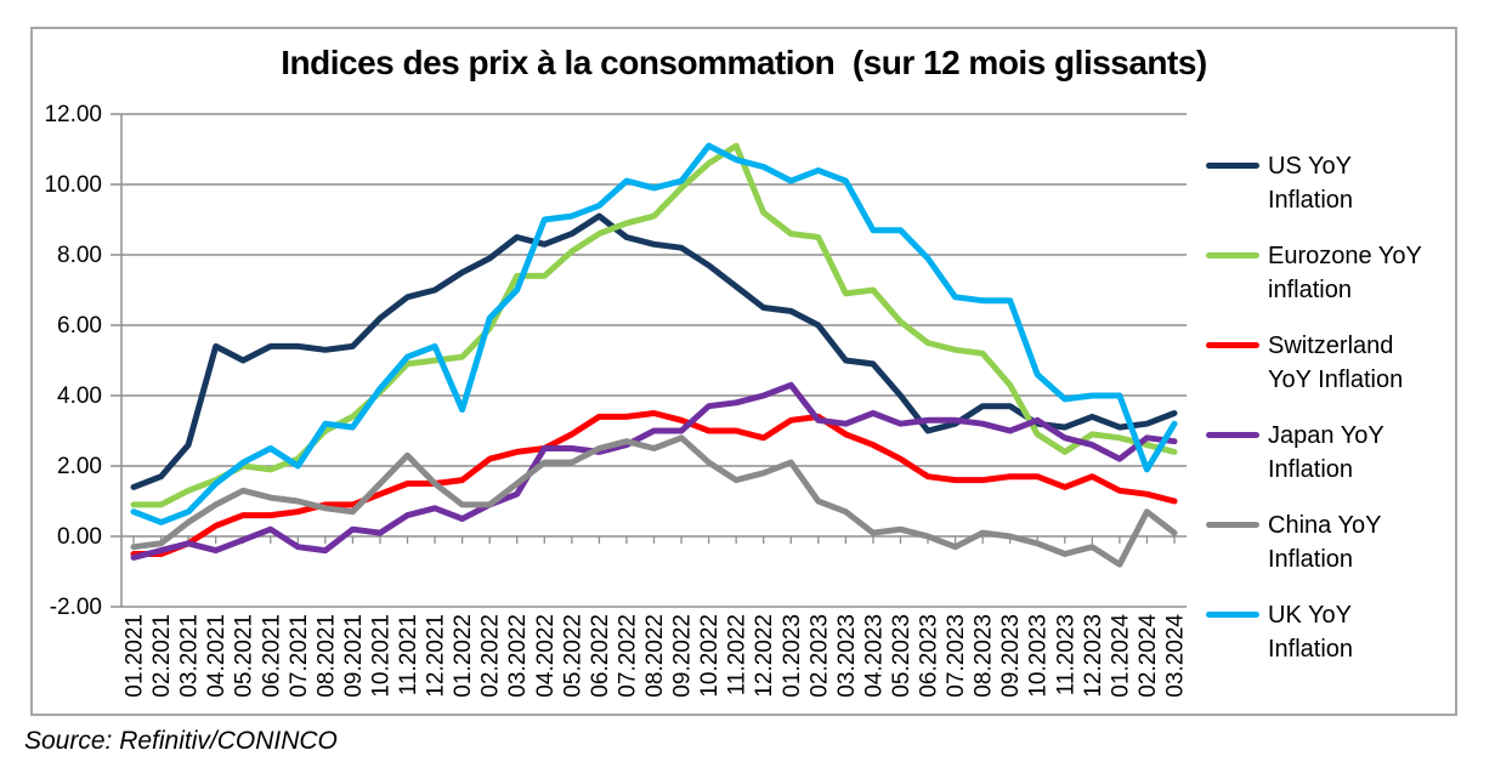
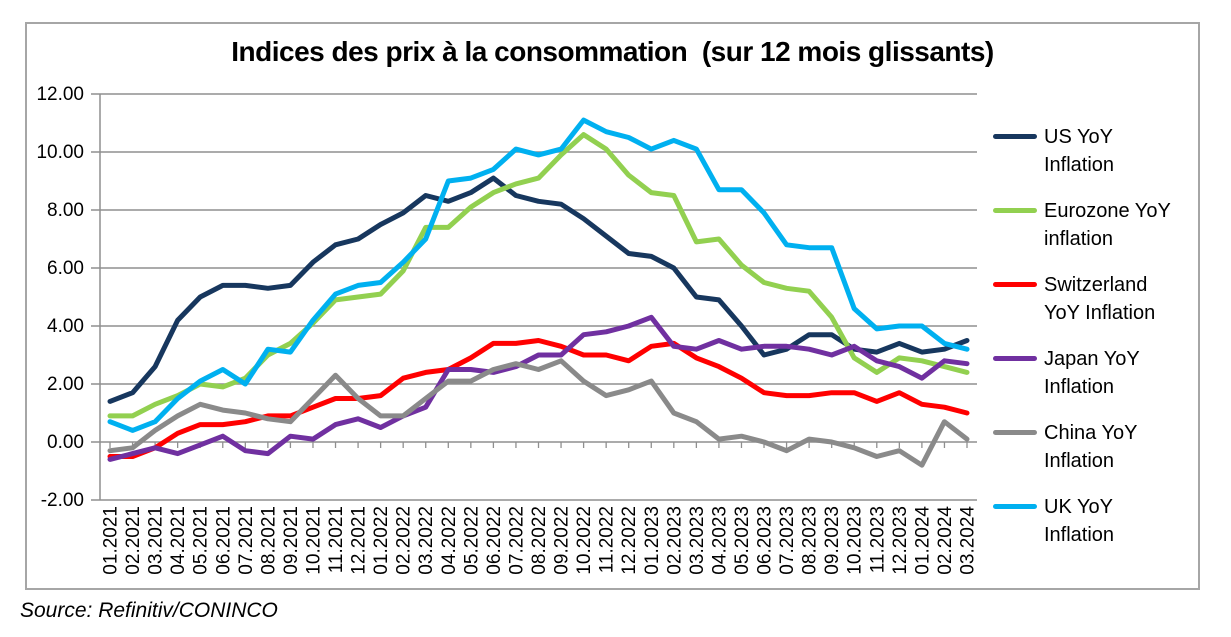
US YoY Inflation/04.2021: 5.4 -> 4.2
UK YoY Inflation/01.2022: 3.6 -> 5.5
Eurozone YoY inflation/11.2022: 11.1 -> 10.1
UK YoY Inflation/02.2024: 1.9 -> 3.4
